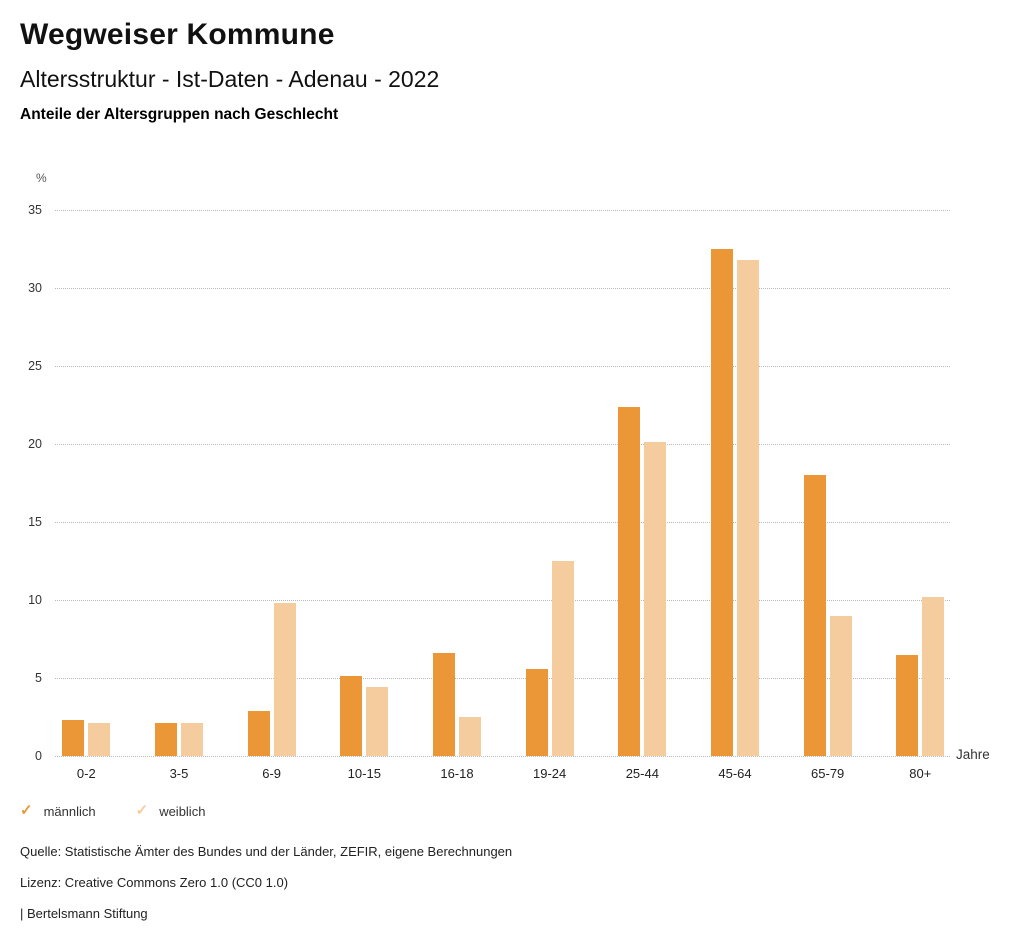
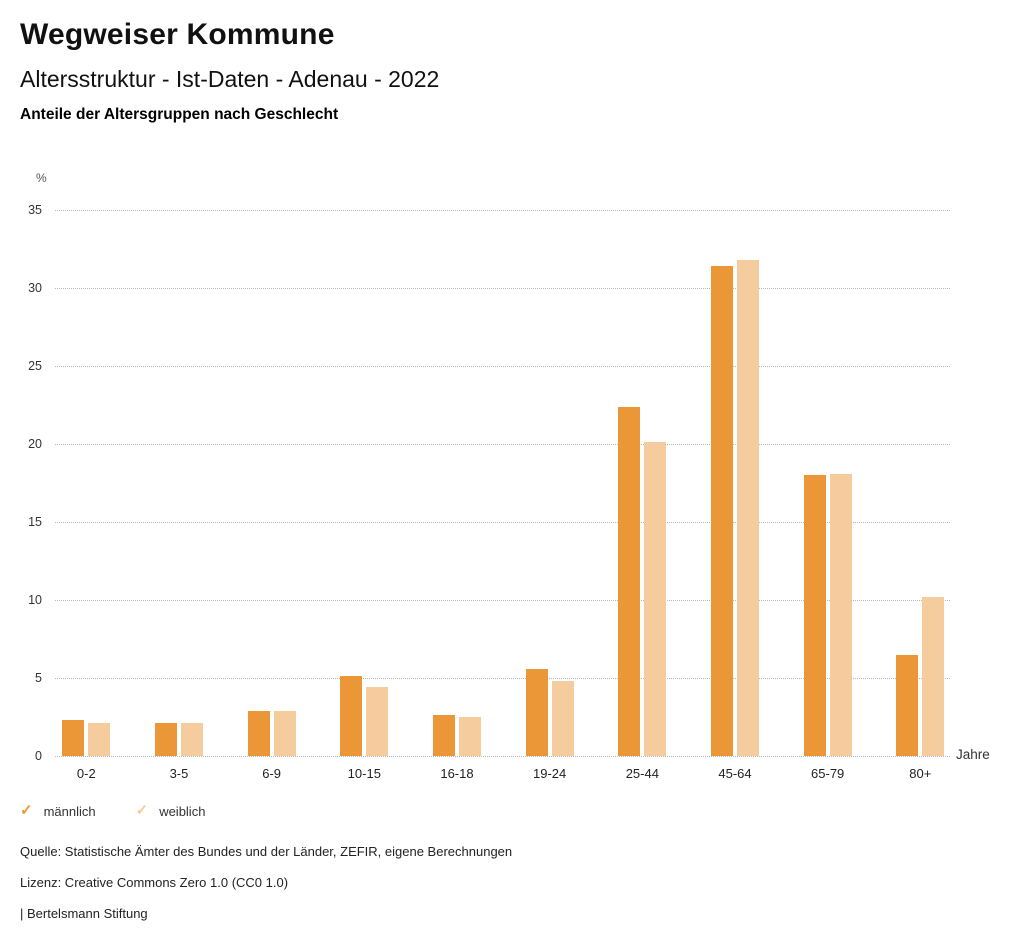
weiblich/6-9: 9.8 -> 2.9
männlich/16-18: 6.6 -> 2.6
weiblich/19-24: 12.5 -> 4.8
männlich/45-64: 32.5 -> 31.4
weiblich/65-79: 9.0 -> 18.1
